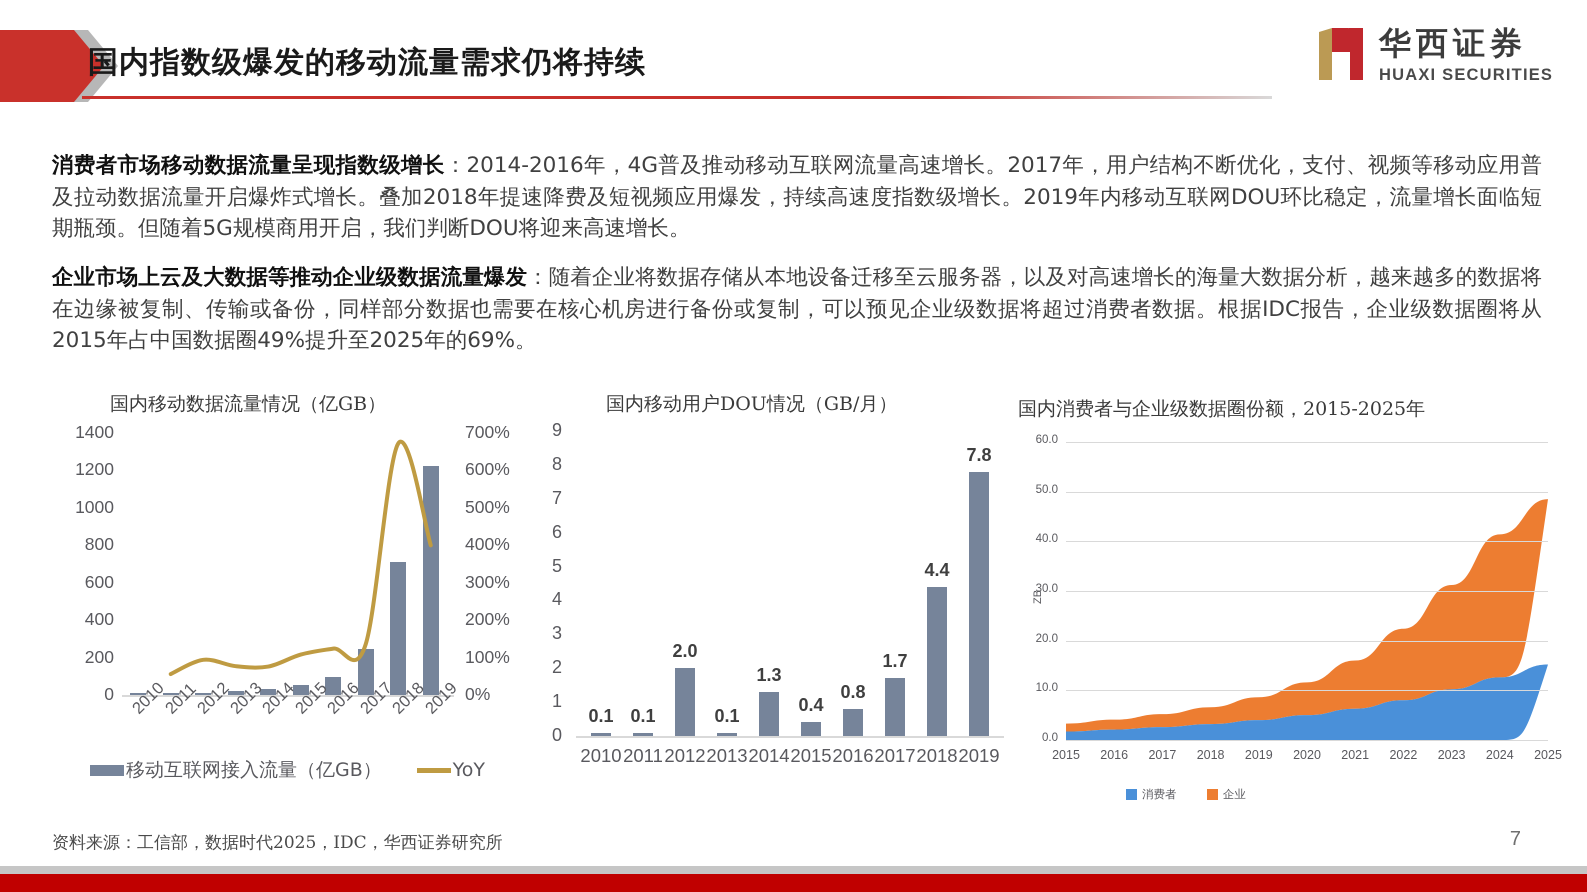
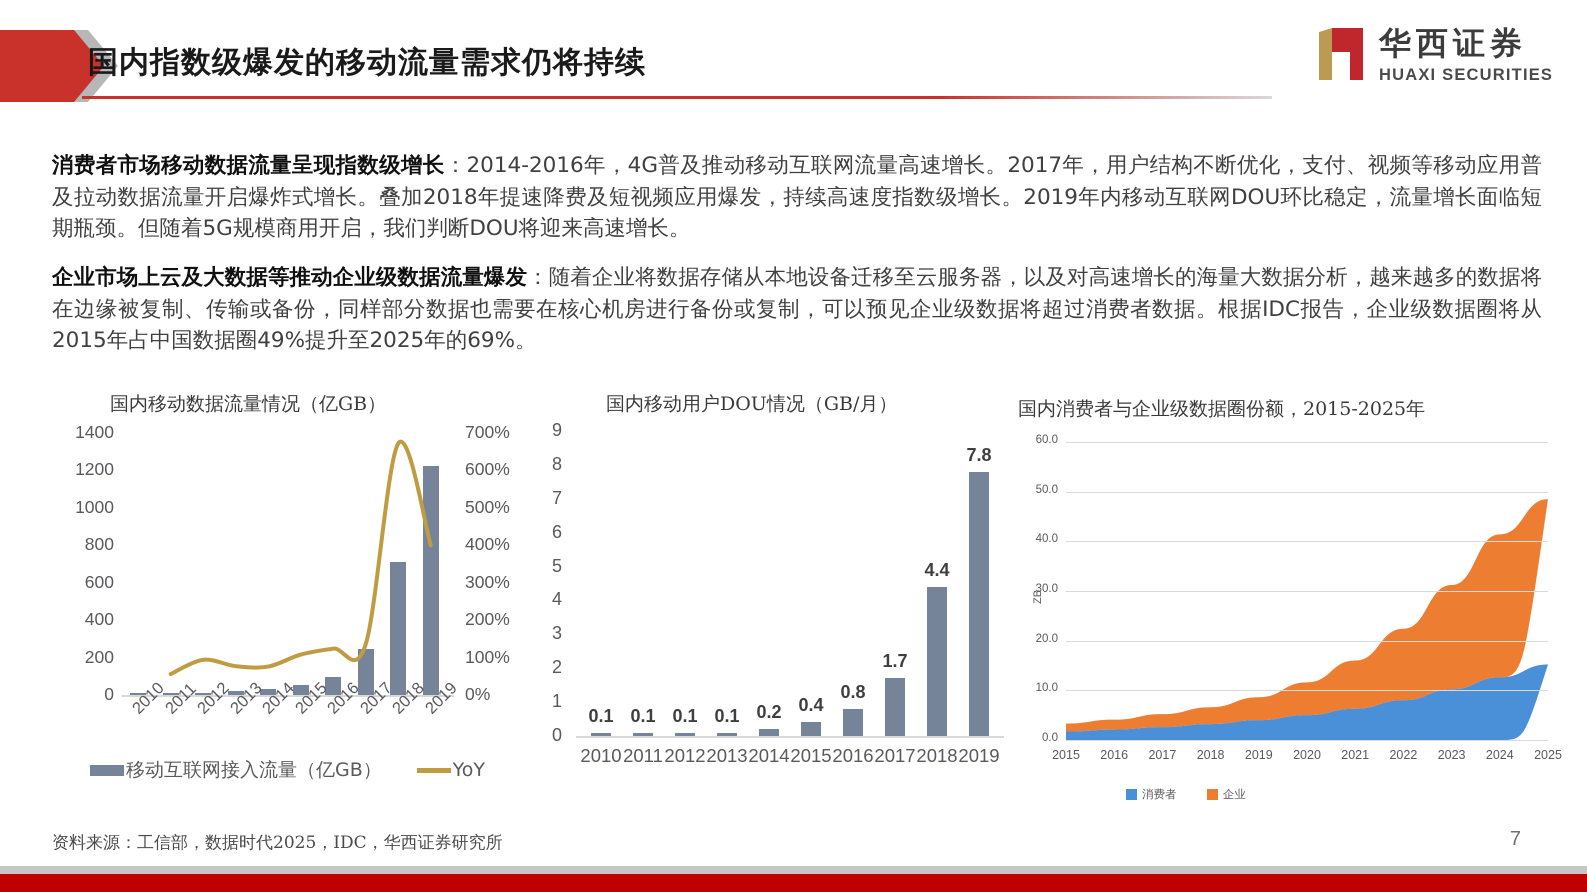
国内移动用户DOU情况（GB/月）/2012: 2.0 -> 0.1
国内移动用户DOU情况（GB/月）/2014: 1.3 -> 0.2
